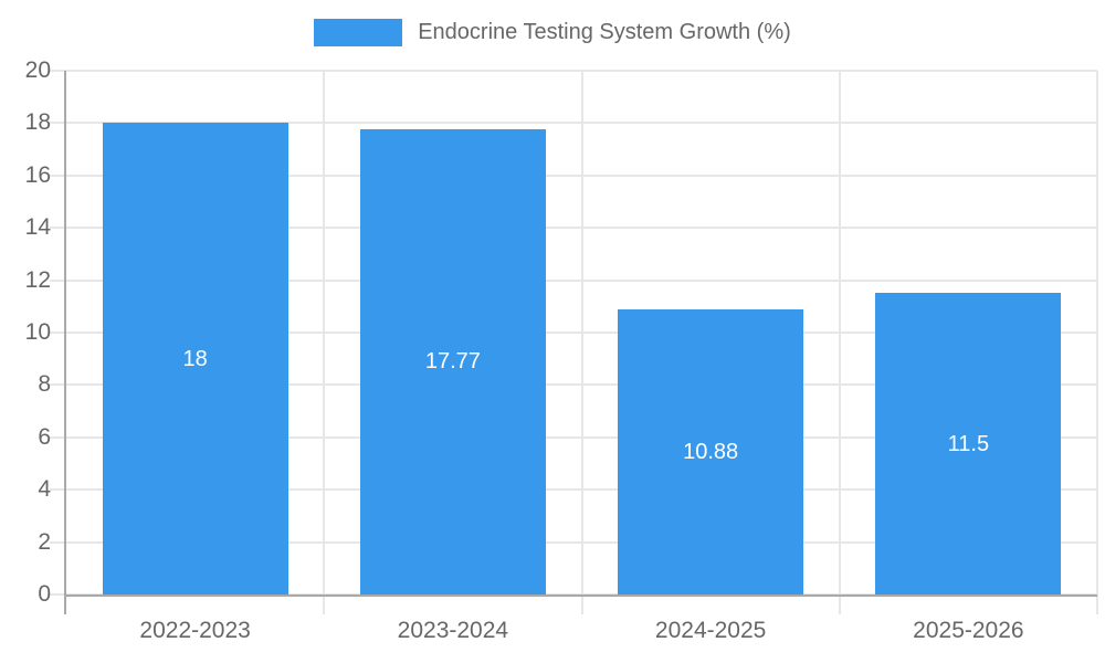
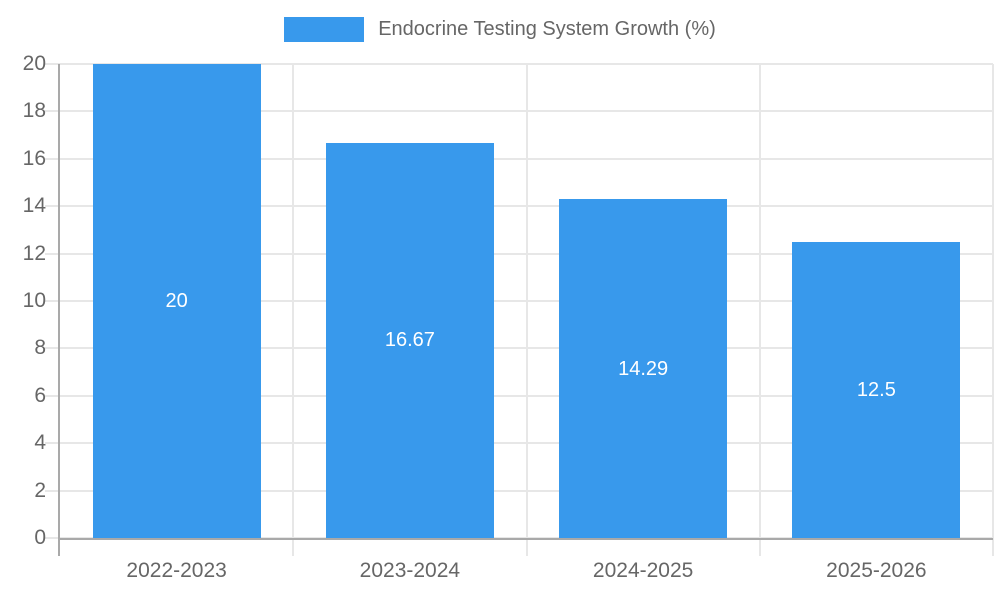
2022-2023: 18 -> 20
2023-2024: 17.77 -> 16.67
2024-2025: 10.88 -> 14.29
2025-2026: 11.5 -> 12.5
